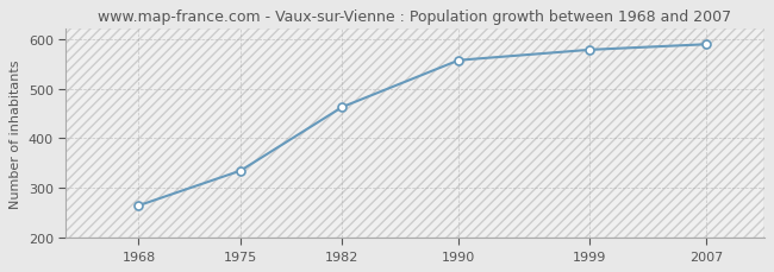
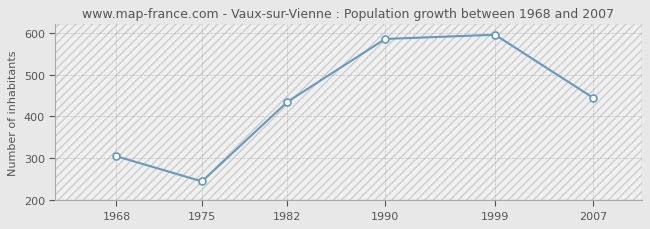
1968: 265 -> 305
1975: 335 -> 245
1982: 463 -> 435
1990: 557 -> 585
1999: 578 -> 595
2007: 589 -> 445
